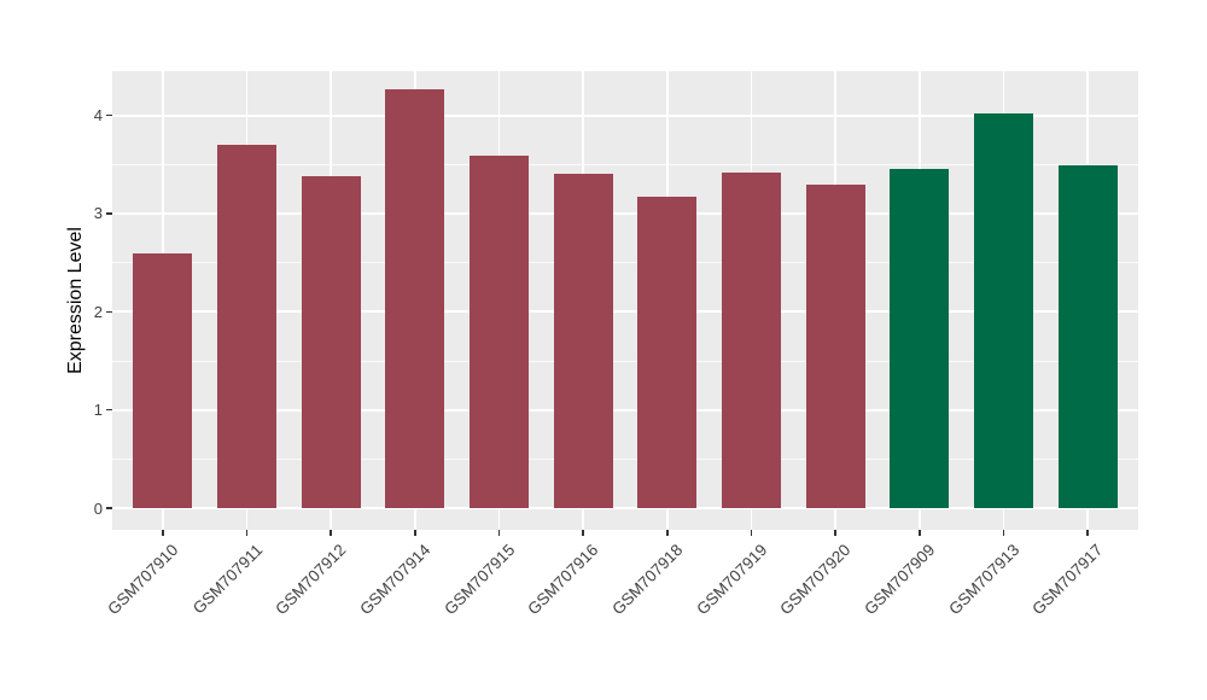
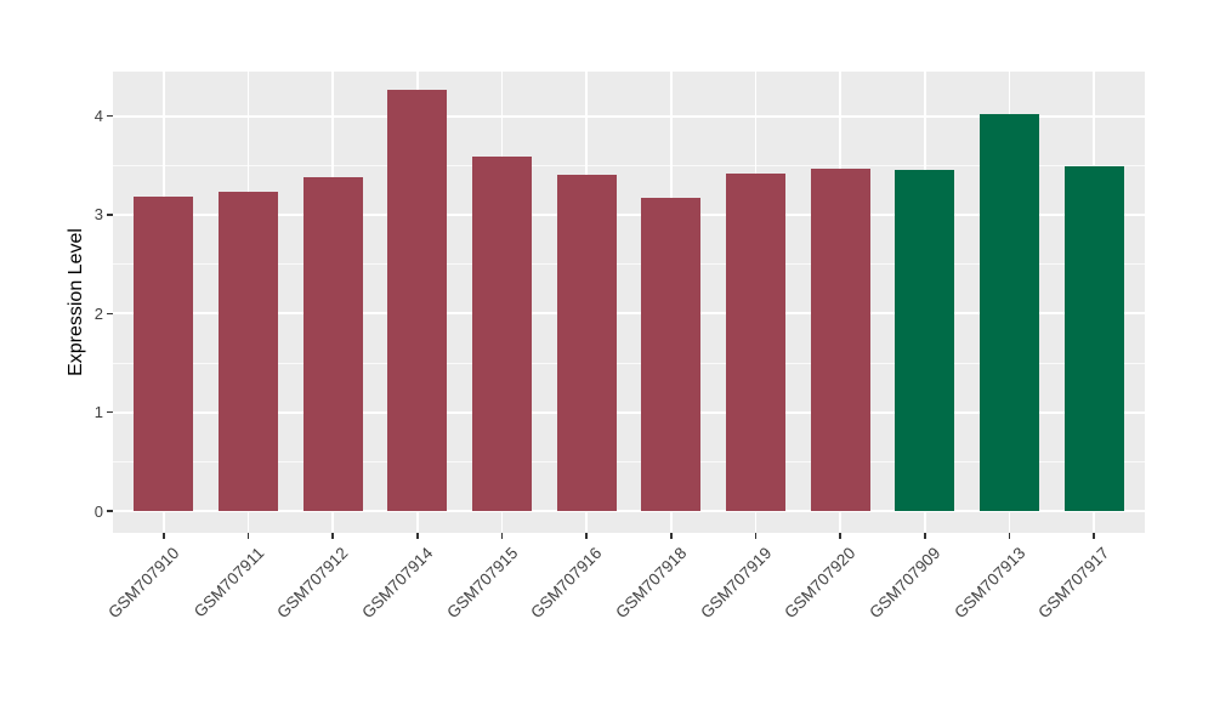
GSM707910: 2.6 -> 3.2
GSM707911: 3.7 -> 3.2
GSM707920: 3.3 -> 3.5
